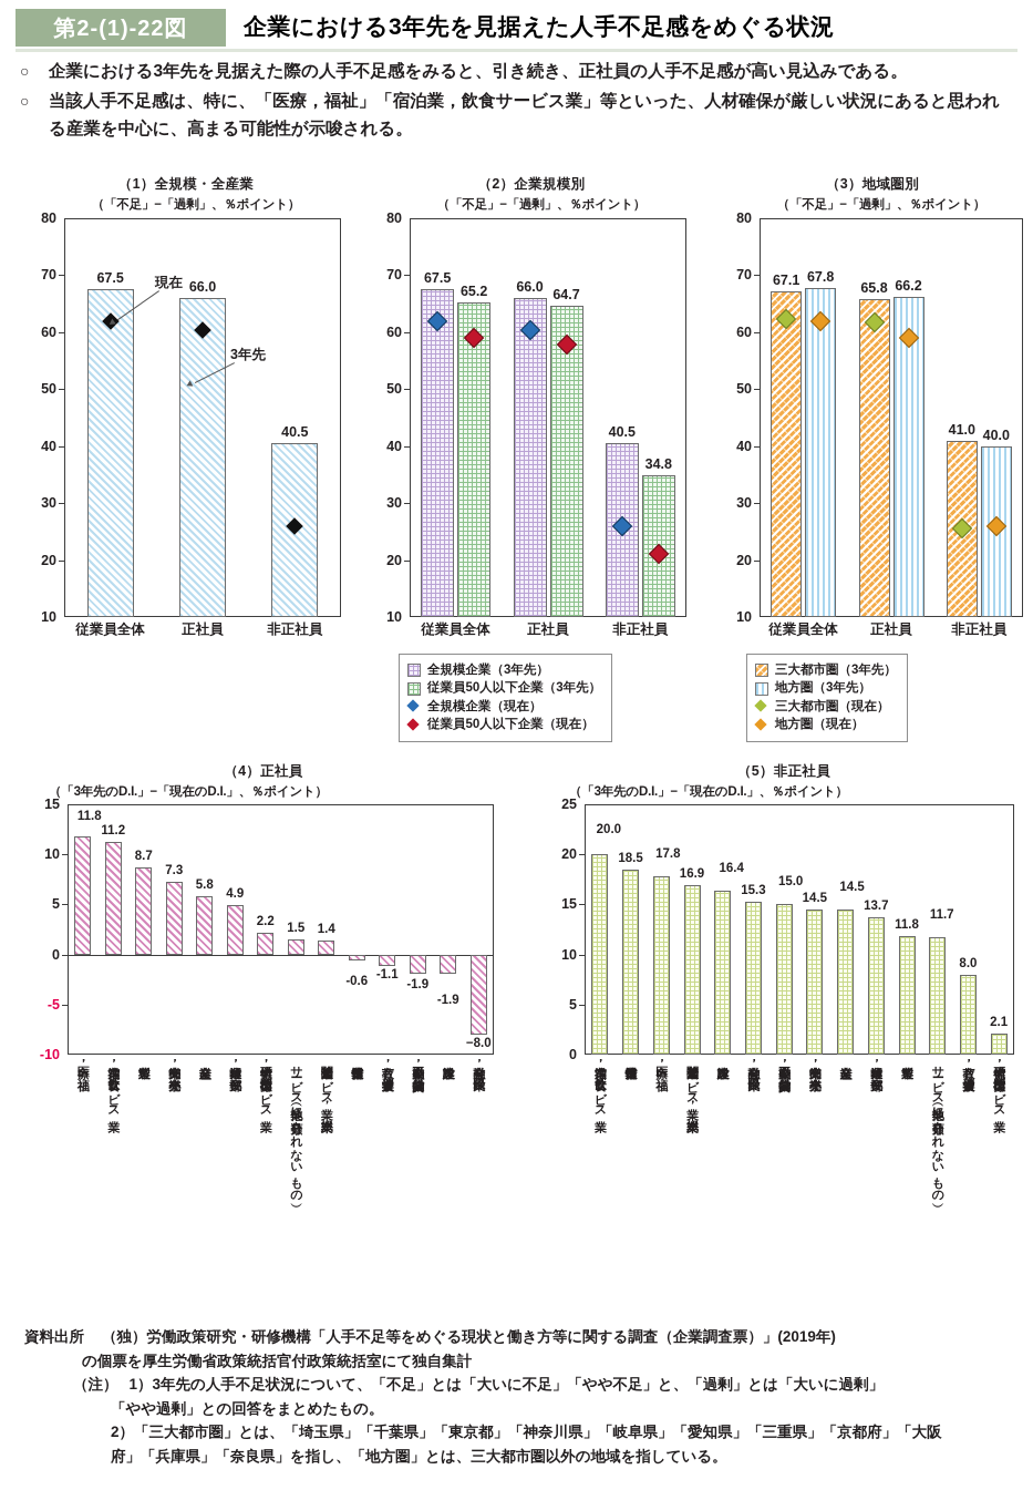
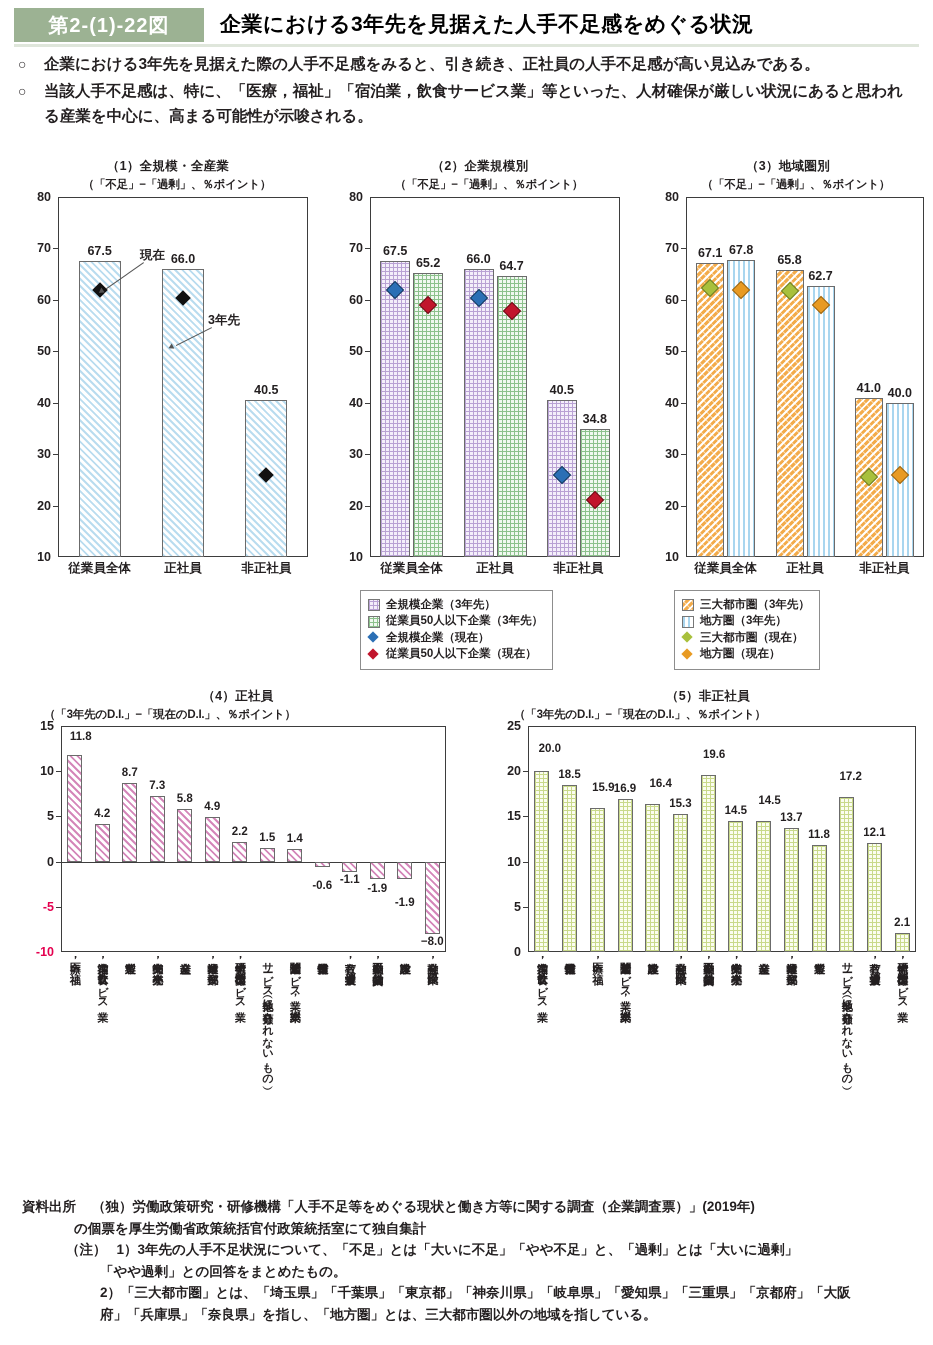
（3）地域圏別/地方圏（3年先）/正社員: 66.2 -> 62.7
（4）正社員/宿泊業，飲食サービス業: 11.2 -> 4.2
（5）非正社員/医療，福祉: 17.8 -> 15.9
（5）非正社員/不動産業，物品賃貸業: 15.0 -> 19.6
（5）非正社員/サービス業（他に分類されないもの）: 11.7 -> 17.2
（5）非正社員/教育，学習支援業: 8.0 -> 12.1
